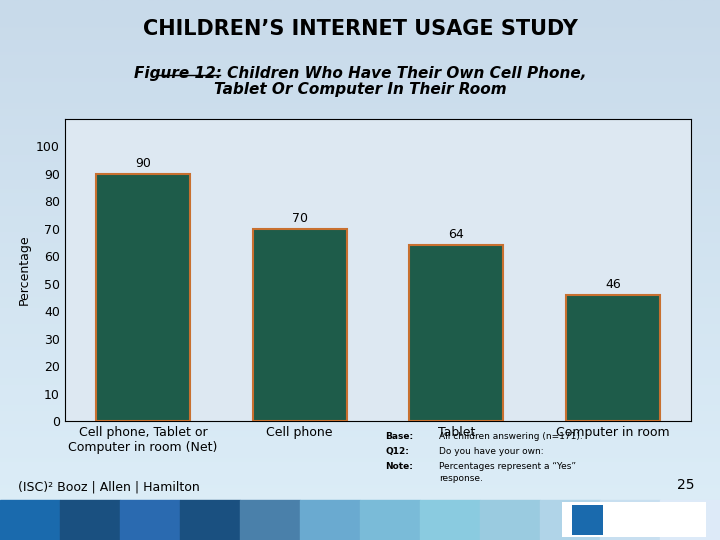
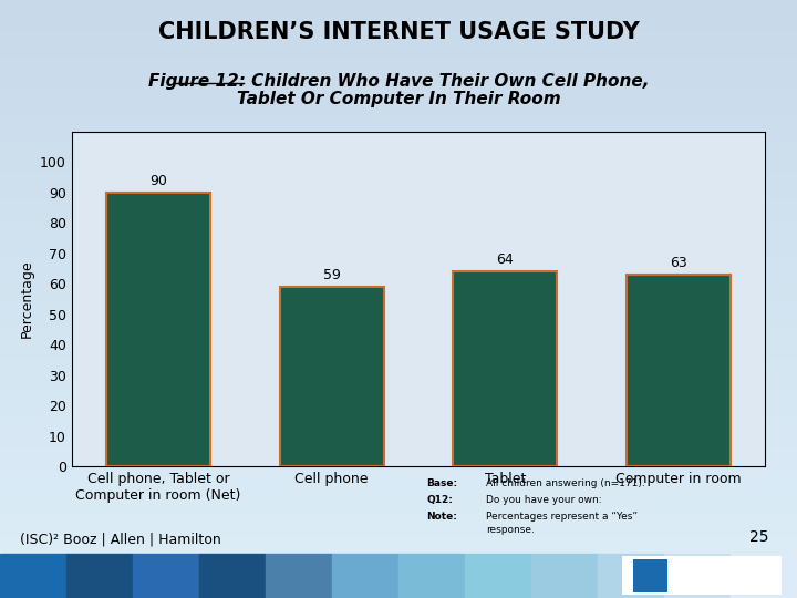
Cell phone: 70 -> 59
Computer in room: 46 -> 63
